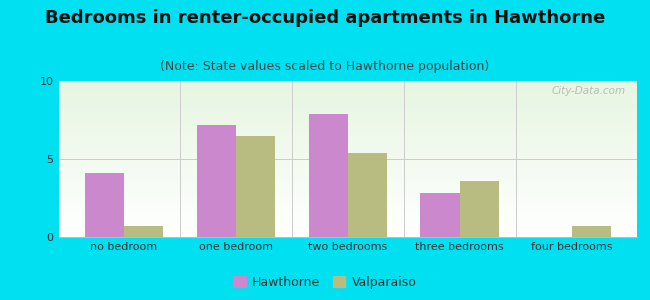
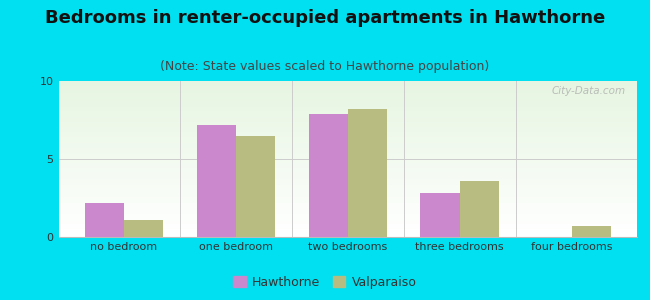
Hawthorne/no bedroom: 4.1 -> 2.2
Valparaiso/no bedroom: 0.7 -> 1.1
Valparaiso/two bedrooms: 5.4 -> 8.2
